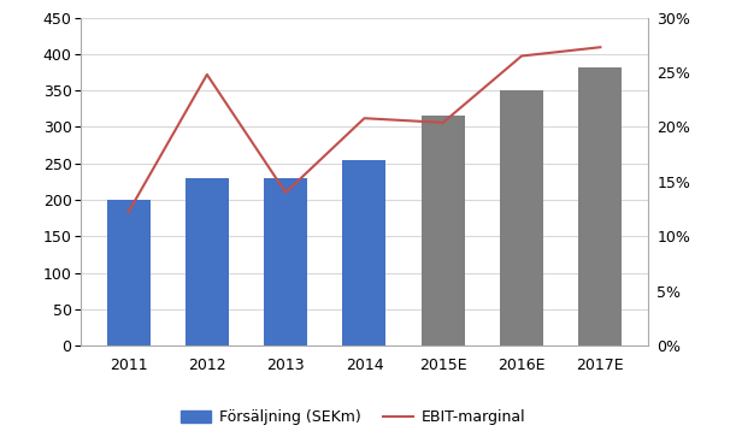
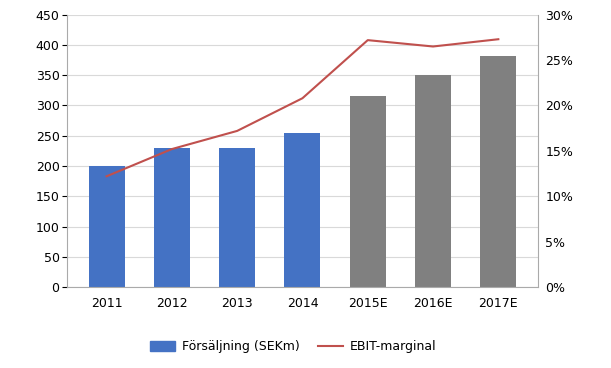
EBIT-marginal/2012: 24.8% -> 15.2%
EBIT-marginal/2013: 14.0% -> 17.2%
EBIT-marginal/2015E: 20.4% -> 27.2%
